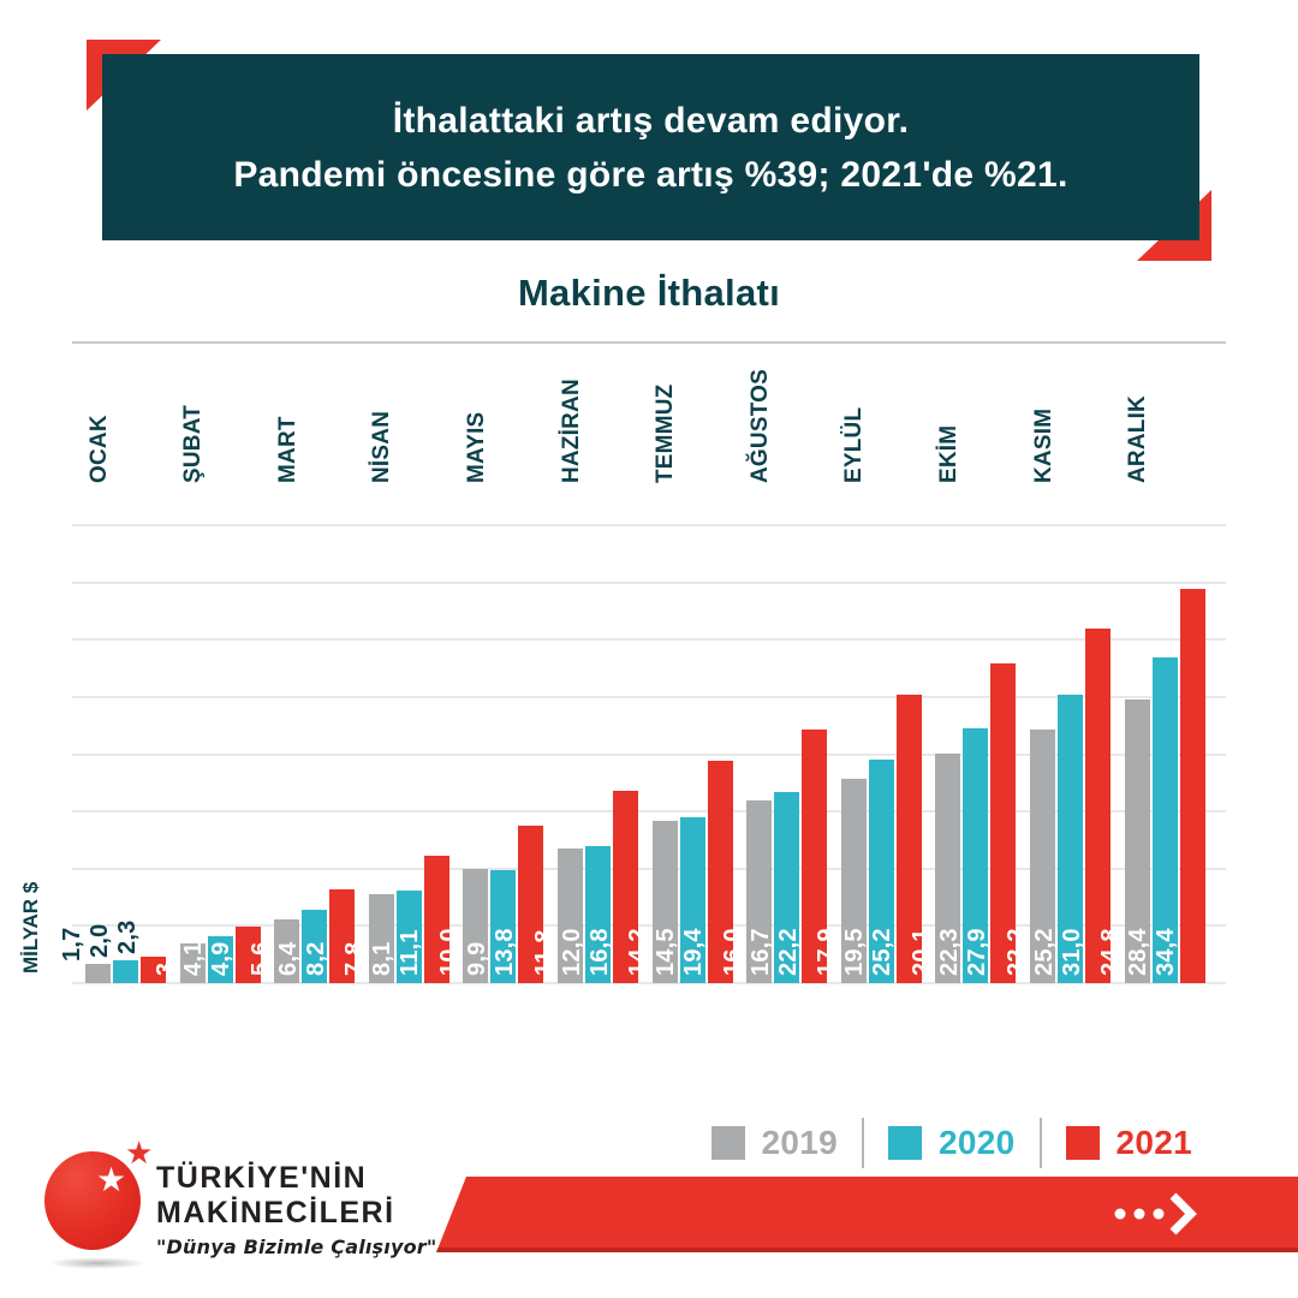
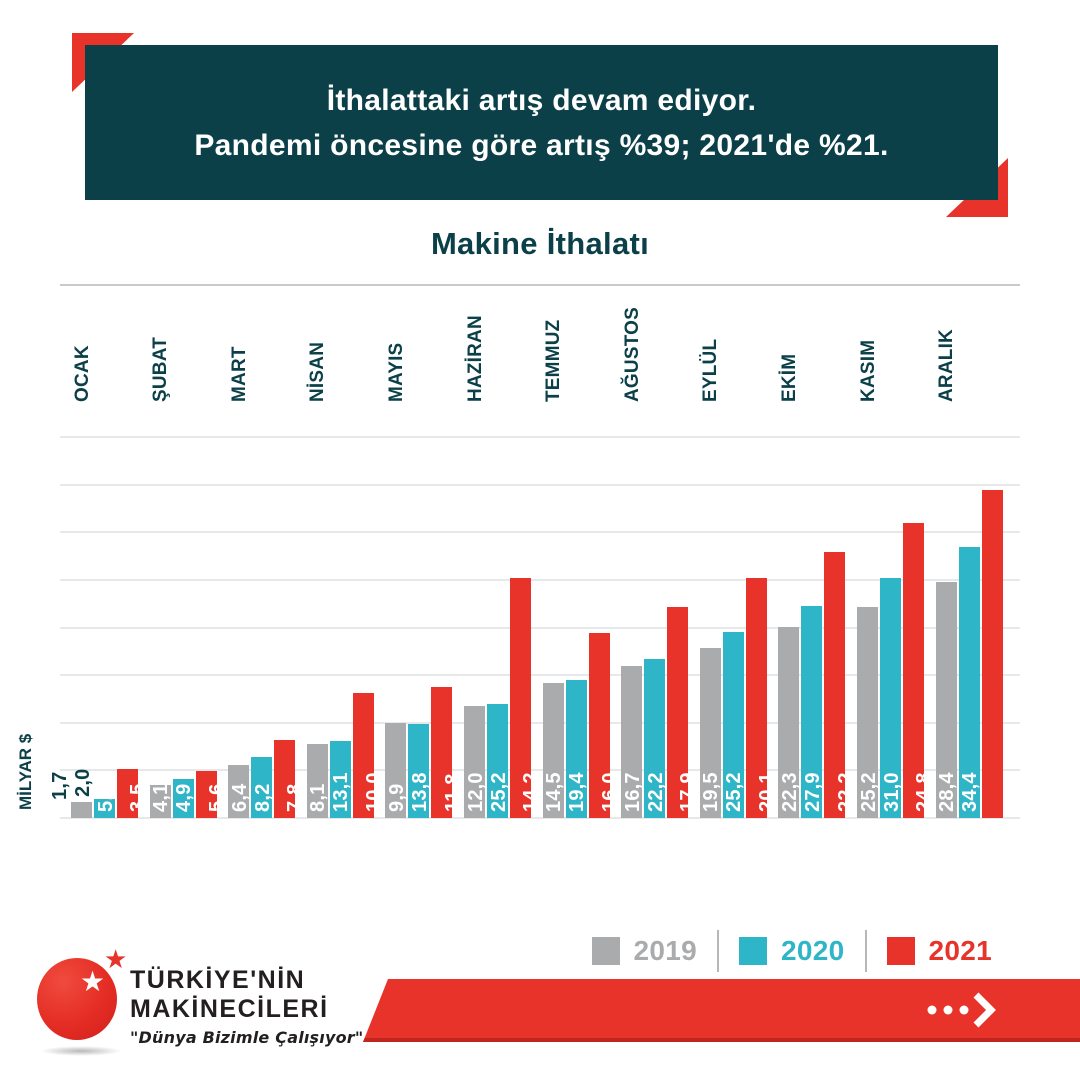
2021/OCAK: 2,3 -> 5,1
2021/NİSAN: 11,1 -> 13,1
2021/HAZİRAN: 16,8 -> 25,2
